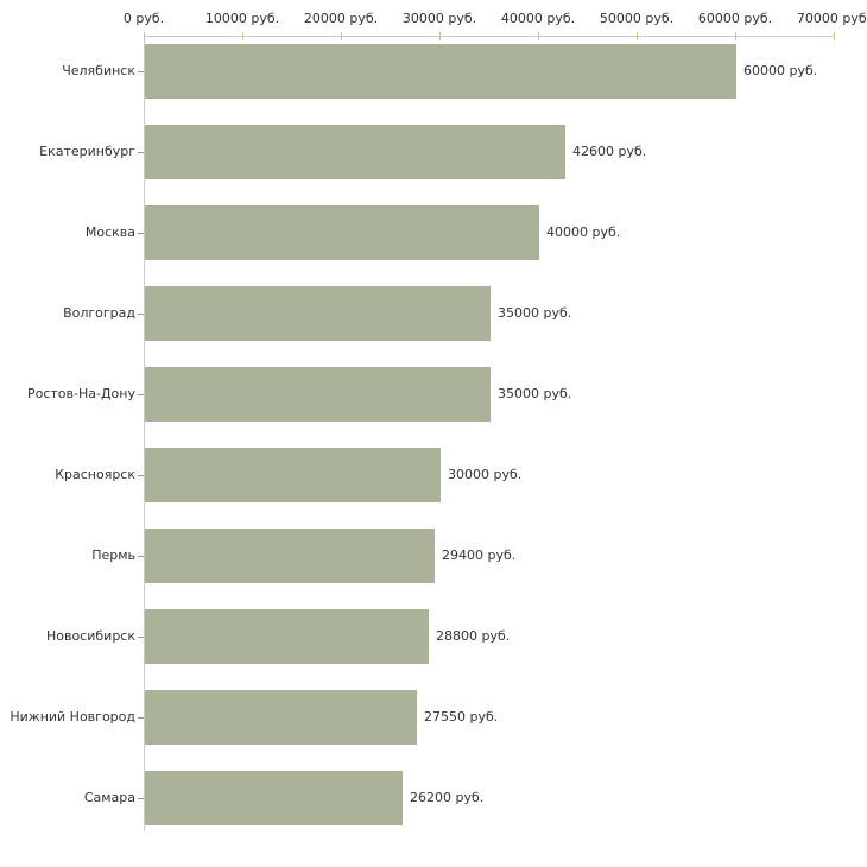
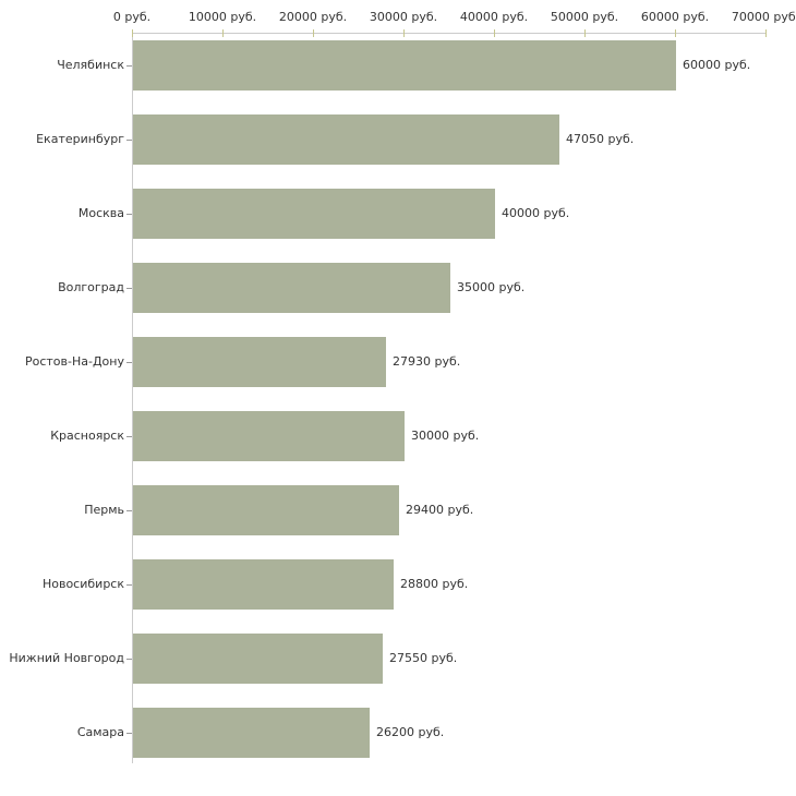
Екатеринбург: 42600 -> 47050
Ростов-На-Дону: 35000 -> 27930
